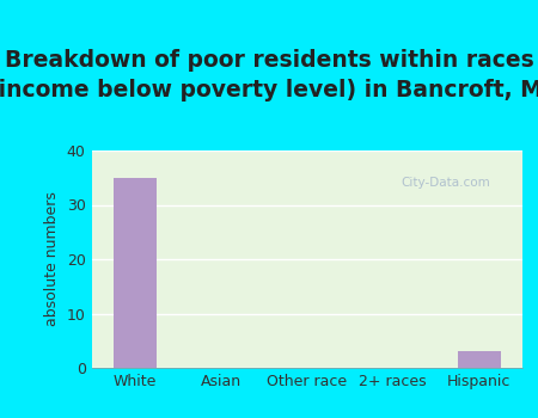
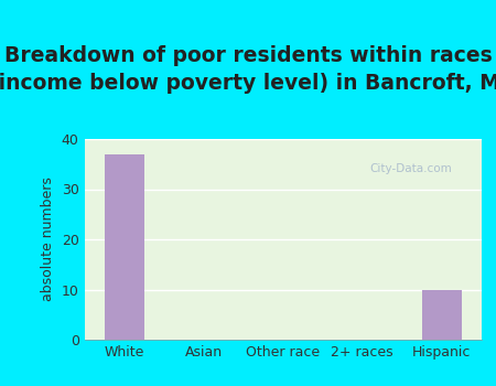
White: 35 -> 37
Hispanic: 3 -> 10
